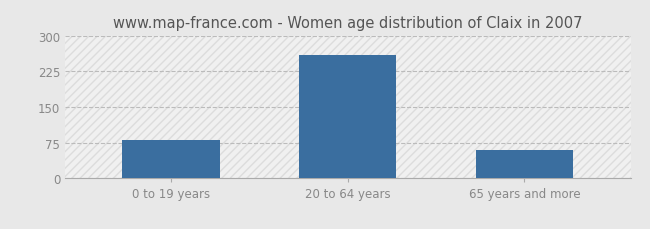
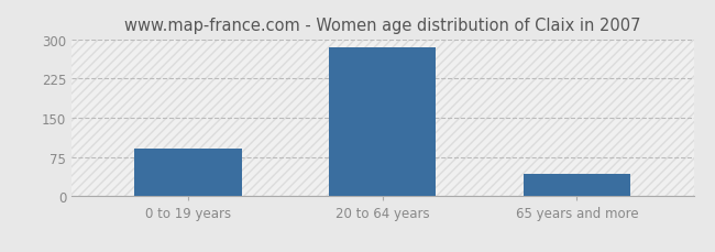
0 to 19 years: 80 -> 92
20 to 64 years: 260 -> 285
65 years and more: 60 -> 42
